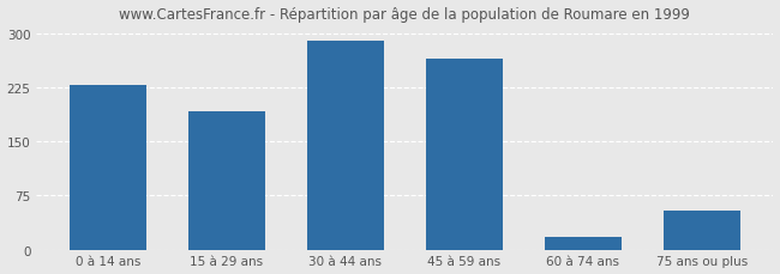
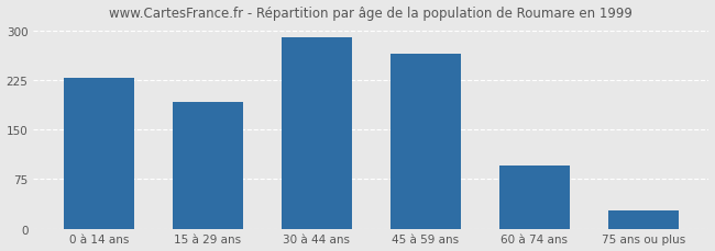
60 à 74 ans: 18 -> 95
75 ans ou plus: 54 -> 28
